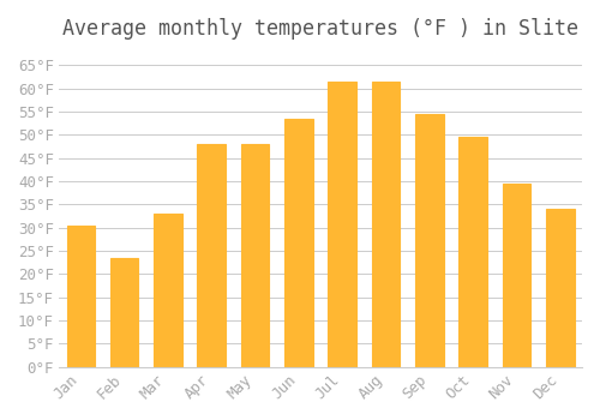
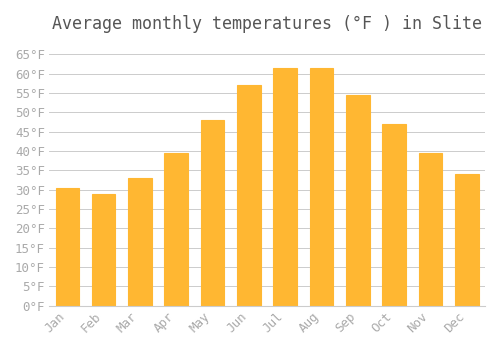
Feb: 23.5°F -> 29.0°F
Apr: 48.0°F -> 39.5°F
Jun: 53.5°F -> 57.0°F
Oct: 49.5°F -> 47.0°F
